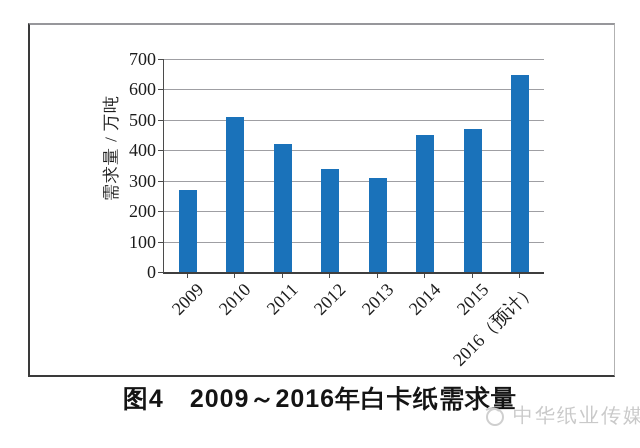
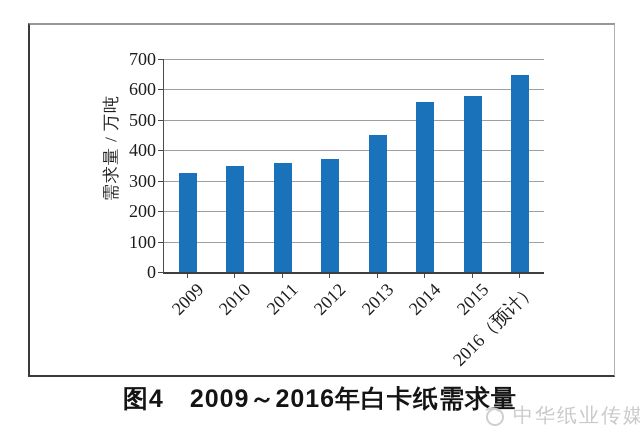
2009: 270 -> 320
2010: 510 -> 350
2011: 420 -> 360
2012: 340 -> 370
2013: 310 -> 450
2014: 450 -> 560
2015: 470 -> 580
